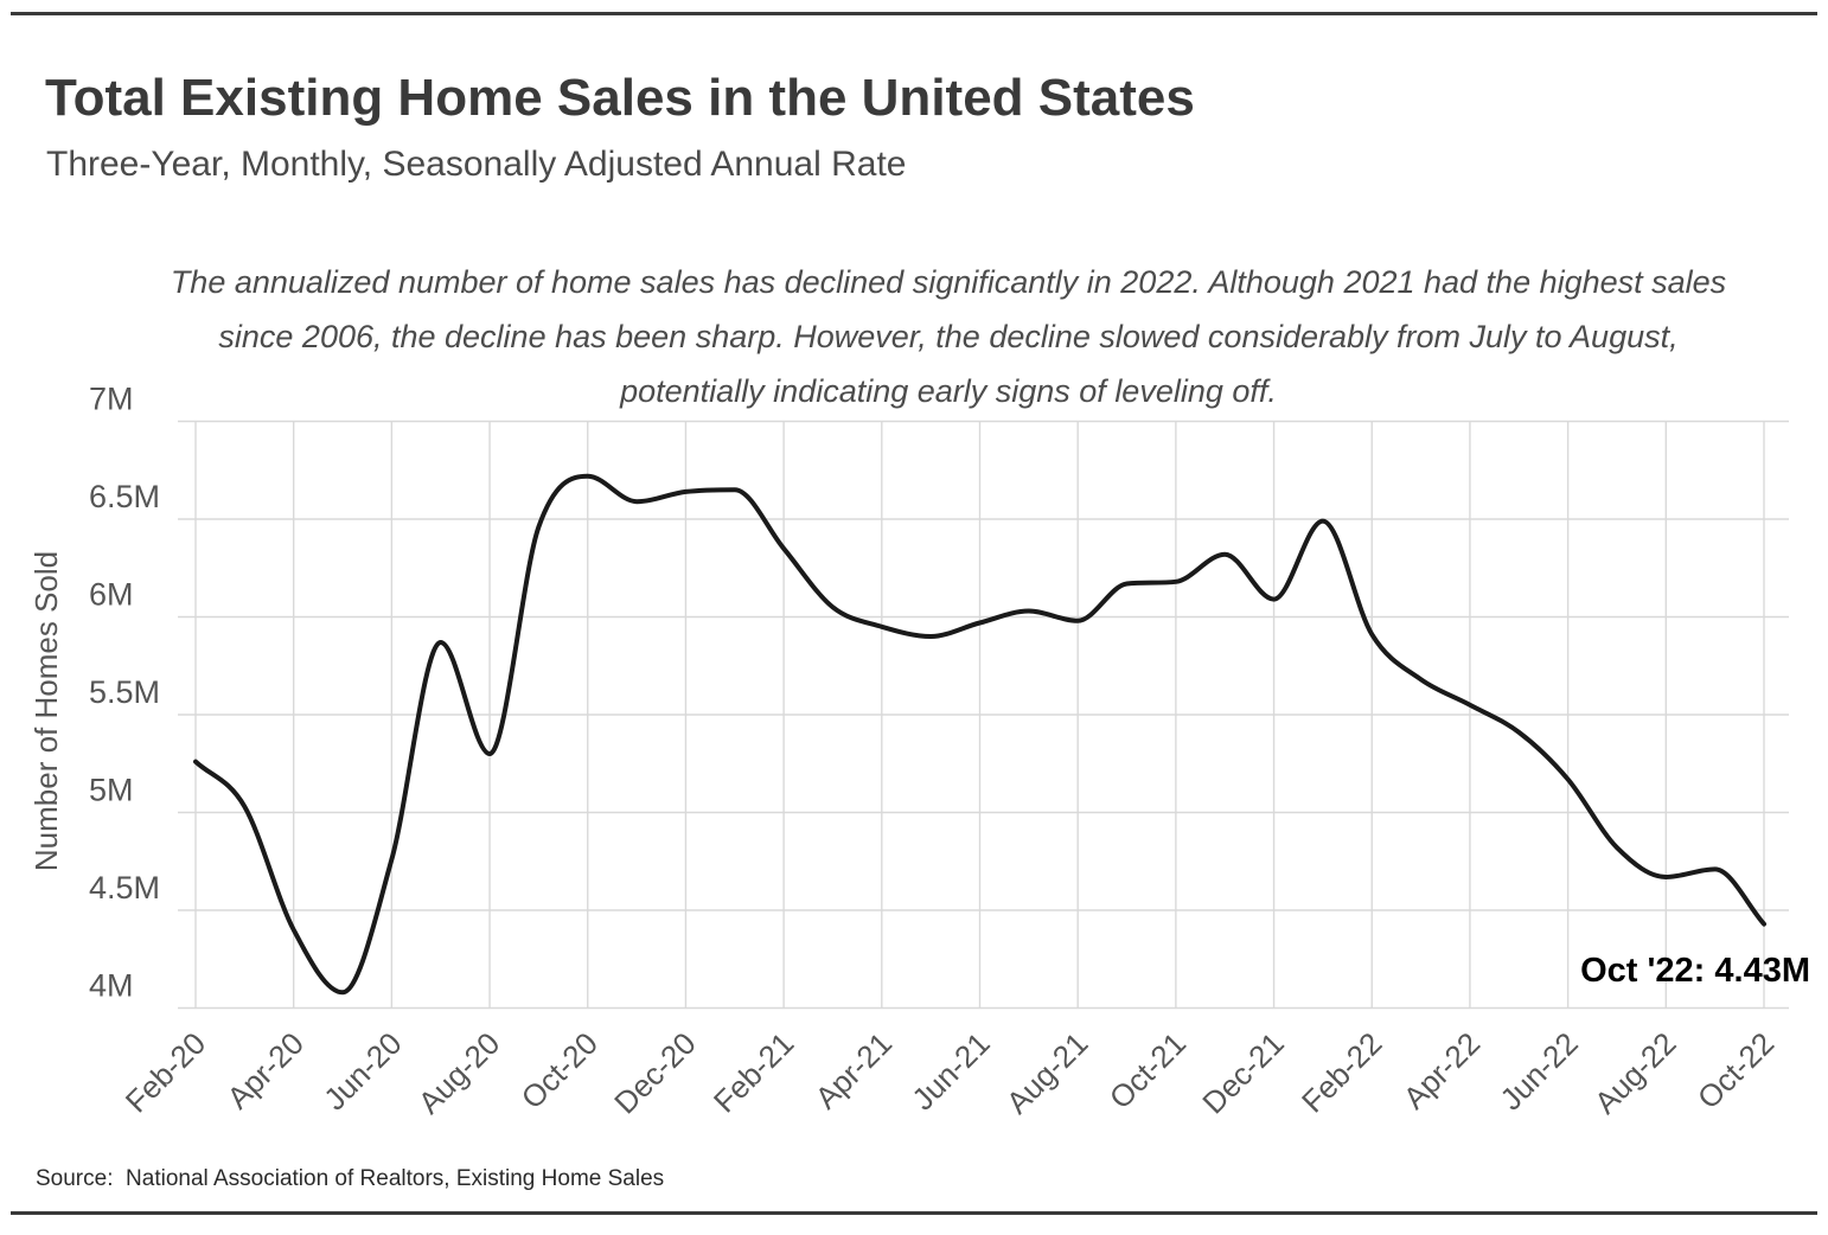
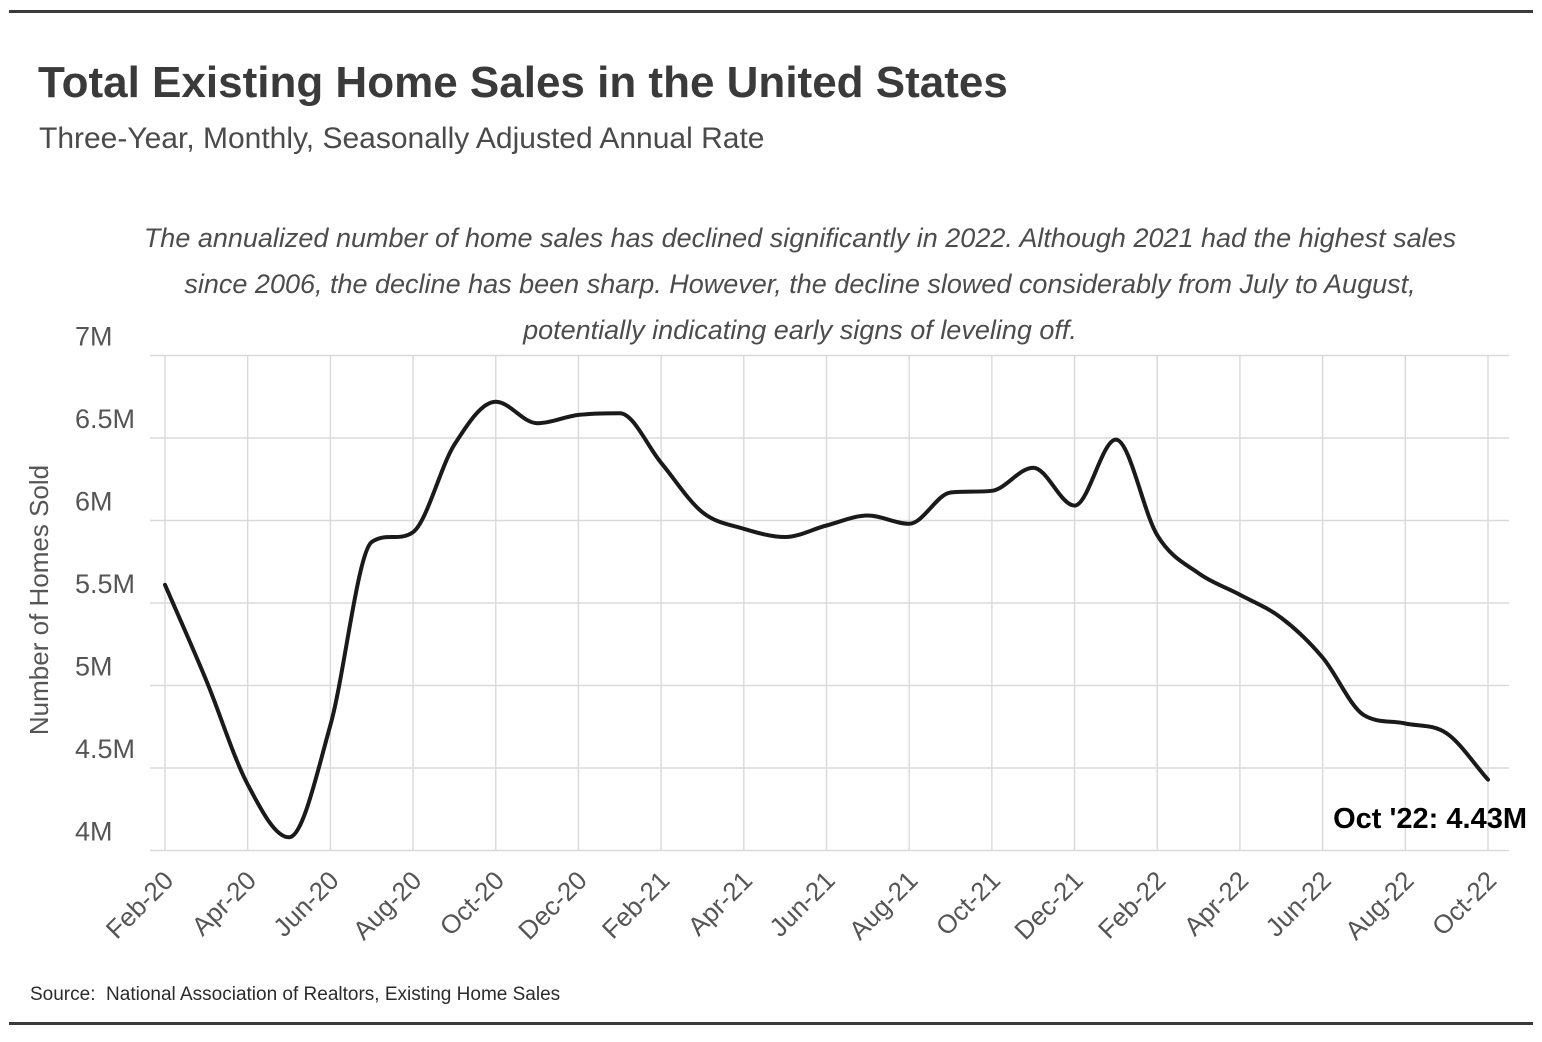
Feb-20: 5.26M -> 5.61M
Aug-20: 5.30M -> 5.93M
Aug-22: 4.67M -> 4.77M
